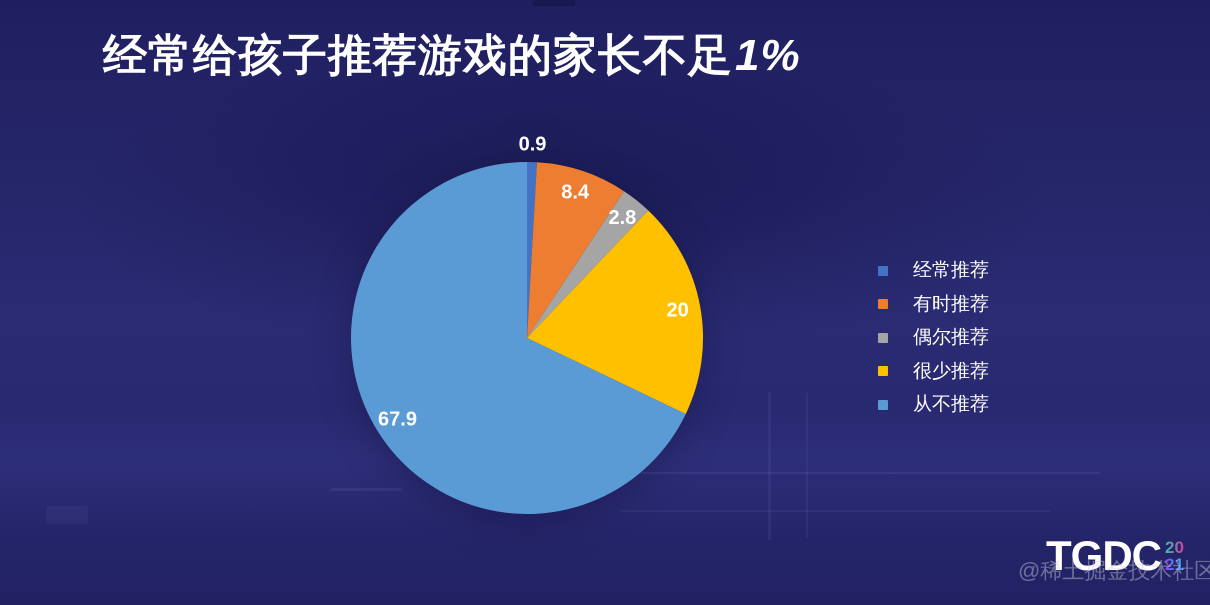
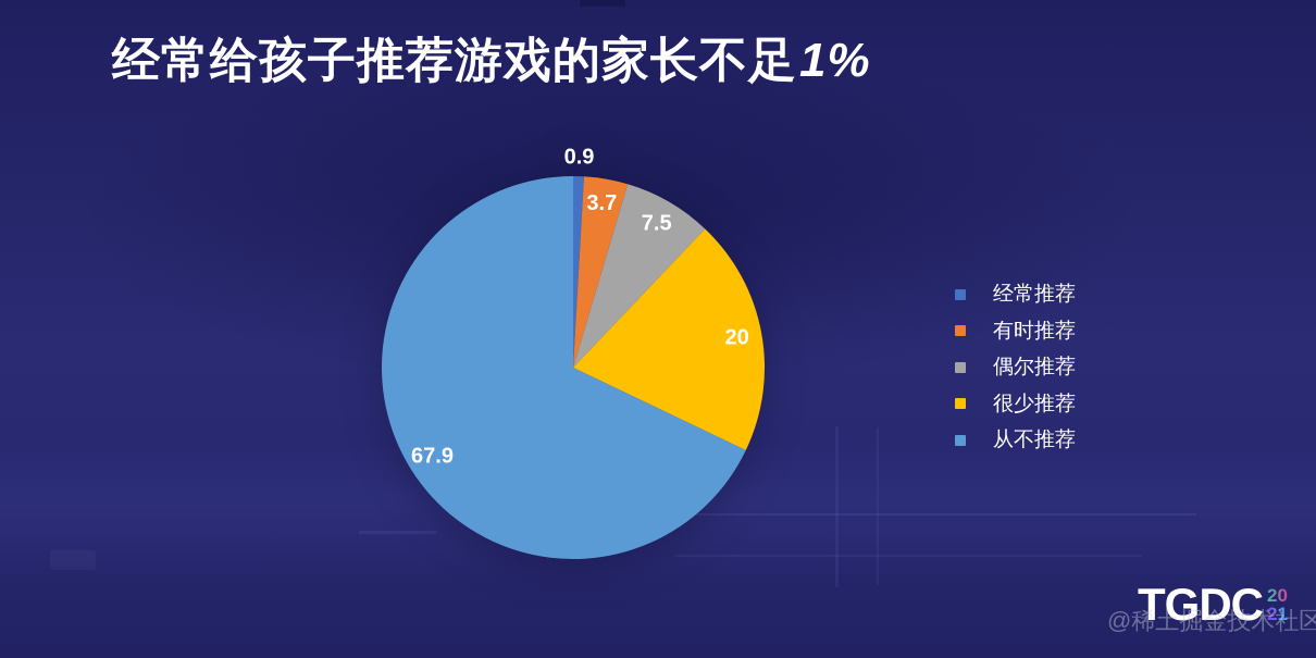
有时推荐: 8.4 -> 3.7
偶尔推荐: 2.8 -> 7.5
